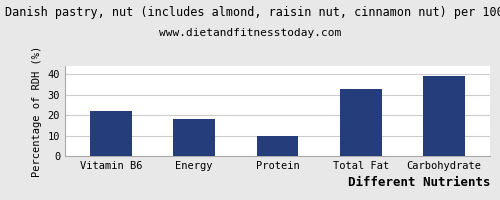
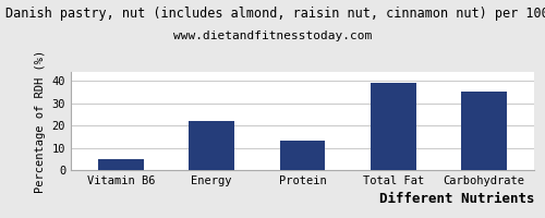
Vitamin B6: 22 -> 5
Energy: 18 -> 22
Protein: 10 -> 13
Total Fat: 33 -> 39
Carbohydrate: 39 -> 35
